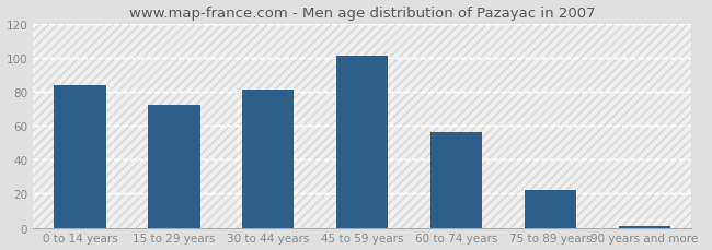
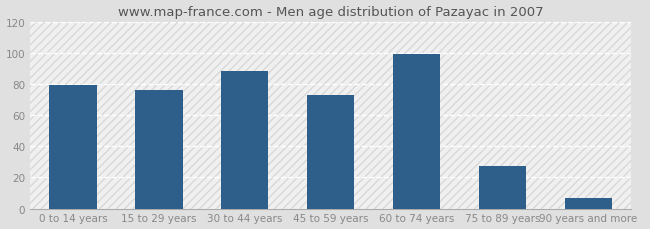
0 to 14 years: 84 -> 79
15 to 29 years: 72 -> 76
30 to 44 years: 81 -> 88
45 to 59 years: 101 -> 73
60 to 74 years: 56 -> 99
75 to 89 years: 22 -> 27
90 years and more: 1 -> 7
